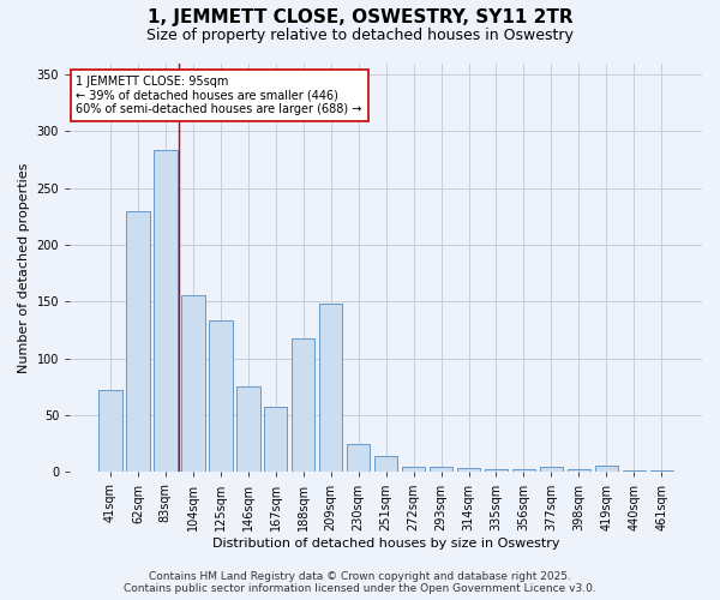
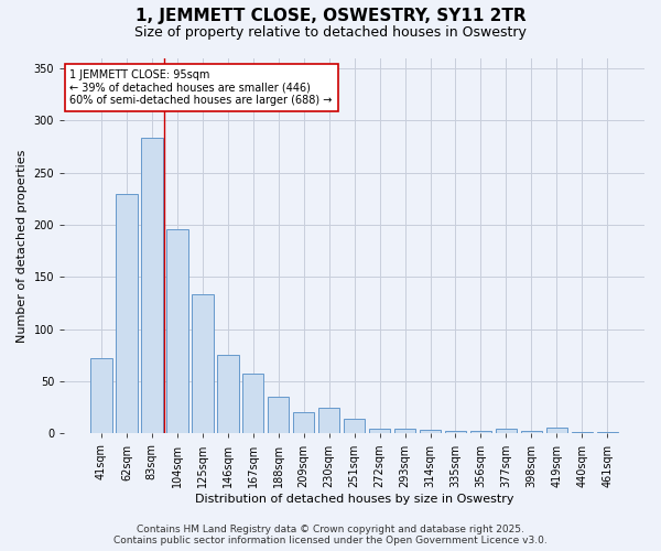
104sqm: 156 -> 196
188sqm: 118 -> 35
209sqm: 148 -> 21
